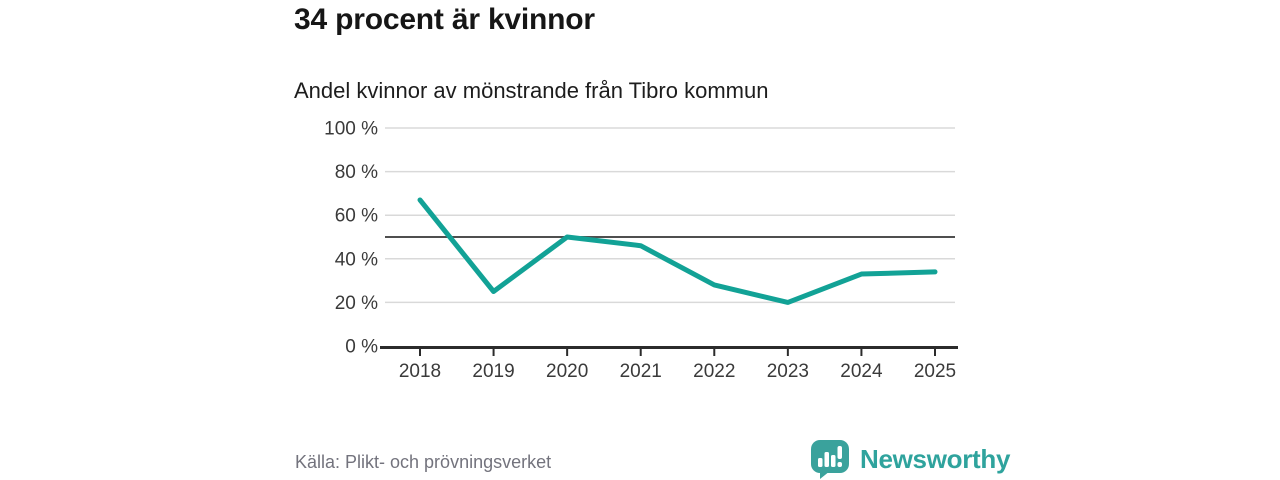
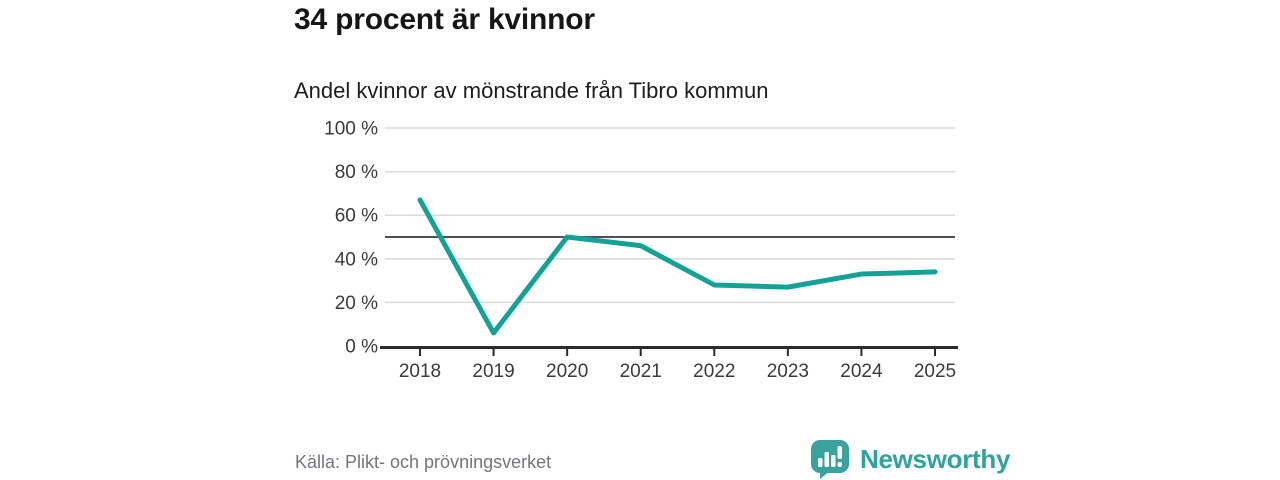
2019: 25% -> 6%
2023: 20% -> 27%
